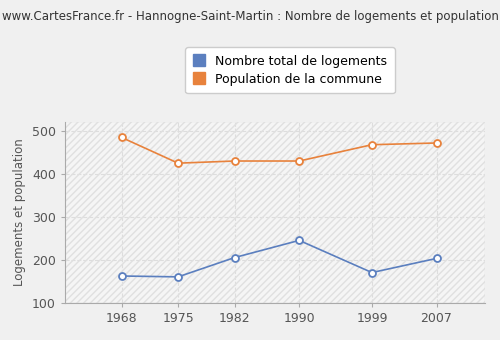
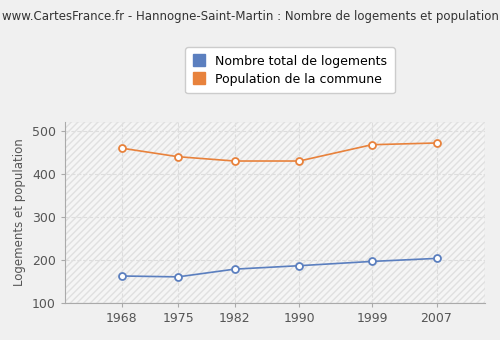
Population de la commune/1968: 485 -> 460
Population de la commune/1975: 425 -> 440
Nombre total de logements/1982: 205 -> 178
Nombre total de logements/1990: 245 -> 186
Nombre total de logements/1999: 170 -> 196
